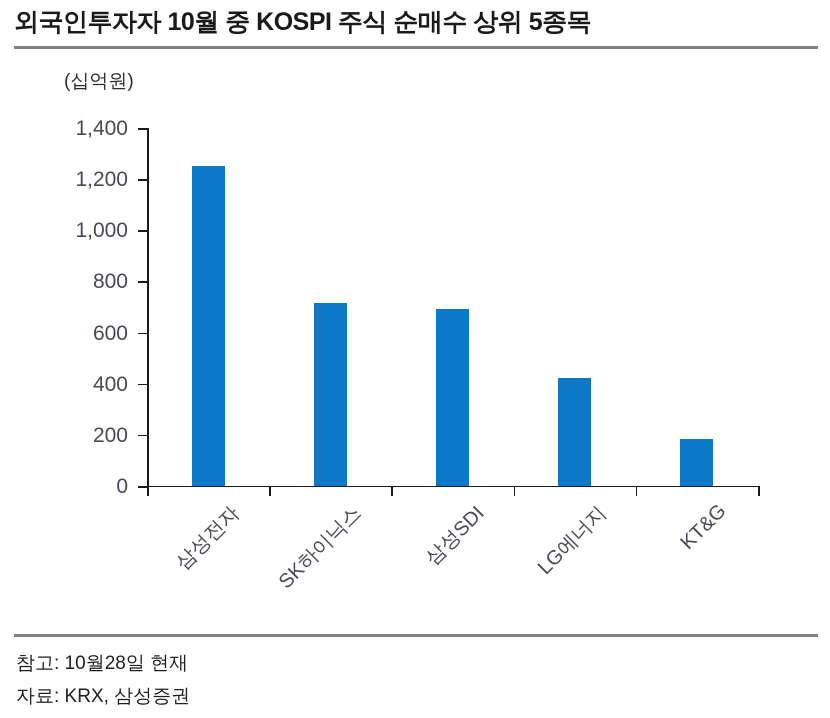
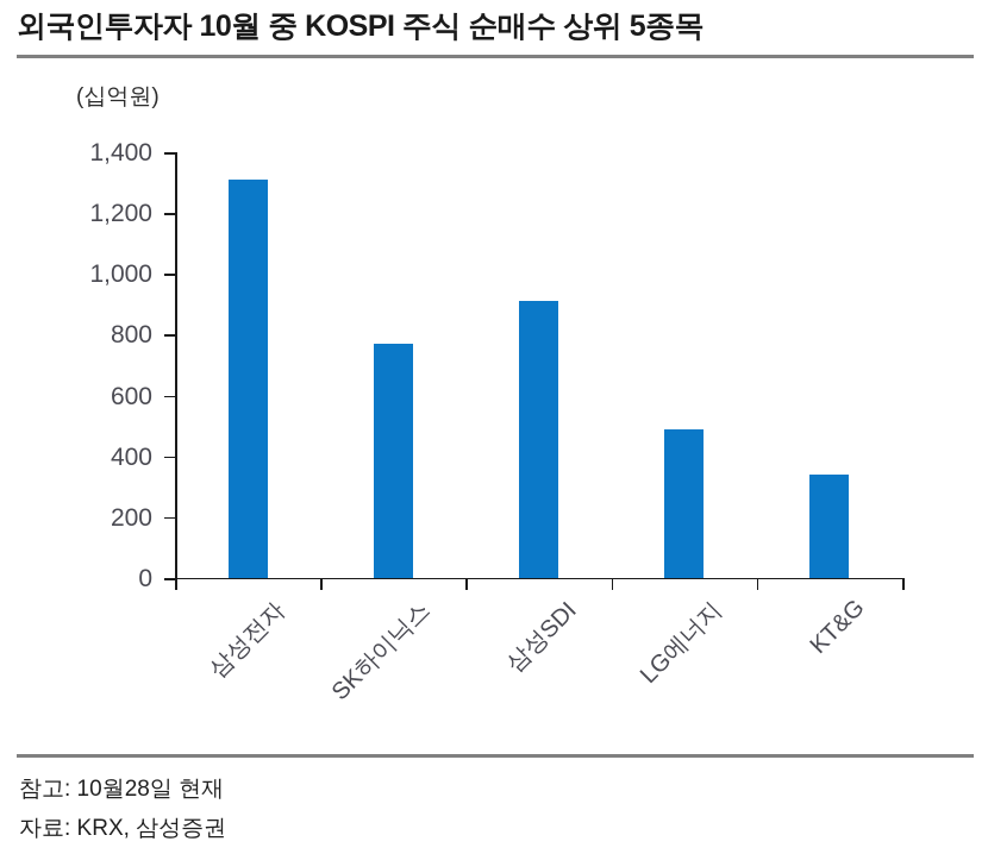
삼성전자: 1250 -> 1310
SK하이닉스: 710 -> 770
삼성SDI: 690 -> 910
LG에너지: 420 -> 490
KT&G: 180 -> 340
